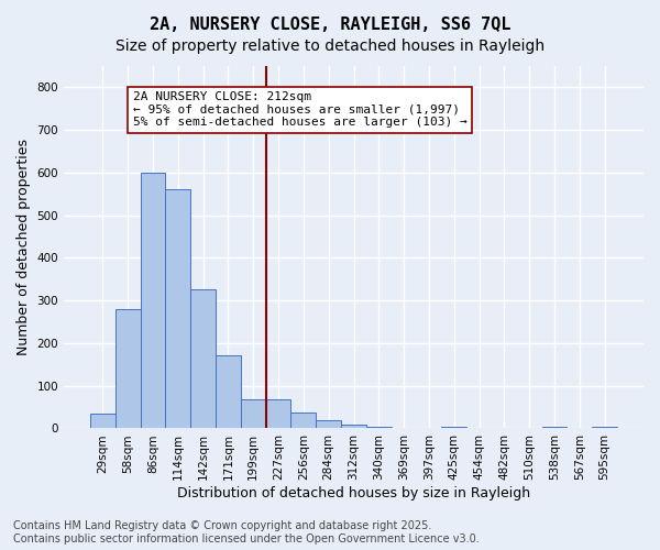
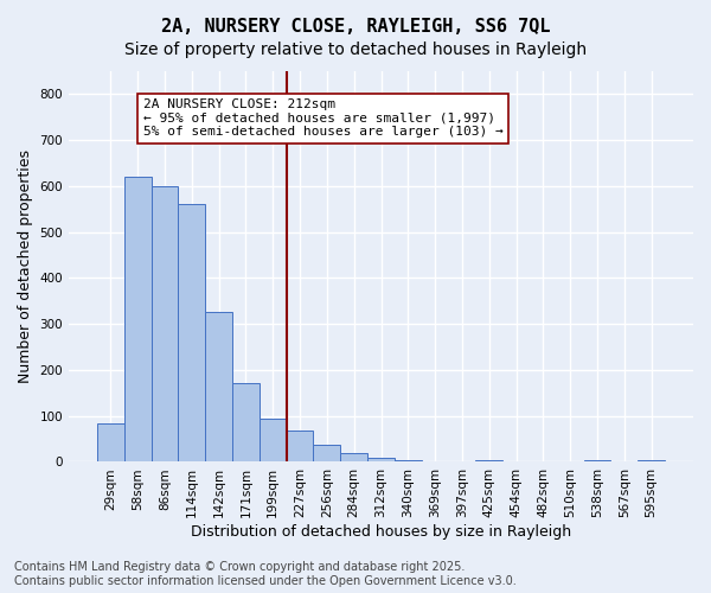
29sqm: 36 -> 85
58sqm: 280 -> 620
199sqm: 68 -> 95
